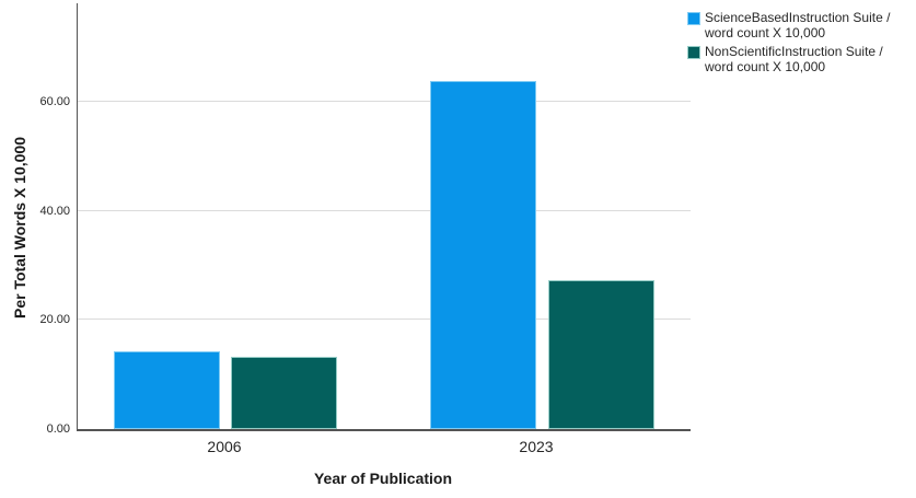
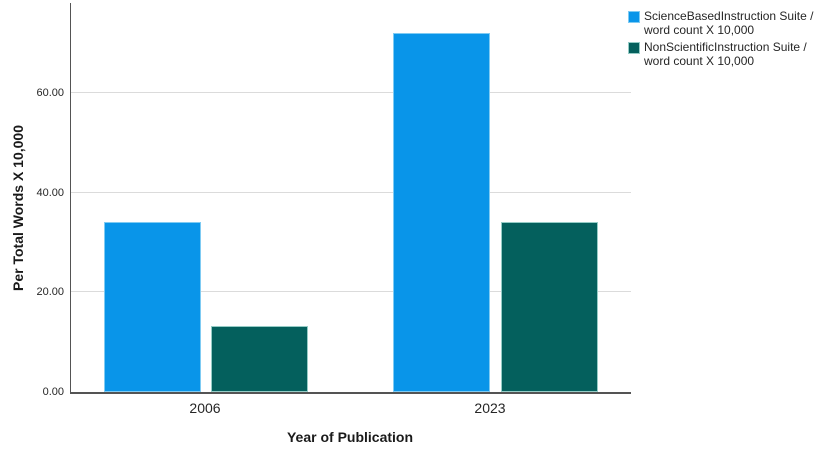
ScienceBasedInstruction Suite / word count X 10,000/2006: 14 -> 34
ScienceBasedInstruction Suite / word count X 10,000/2023: 64 -> 72
NonScientificInstruction Suite / word count X 10,000/2023: 27 -> 34
